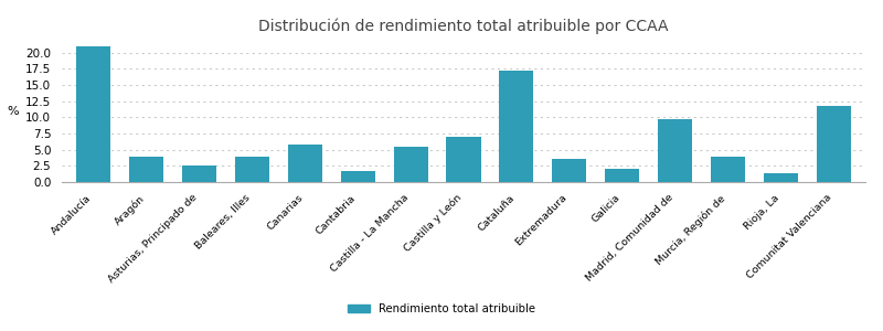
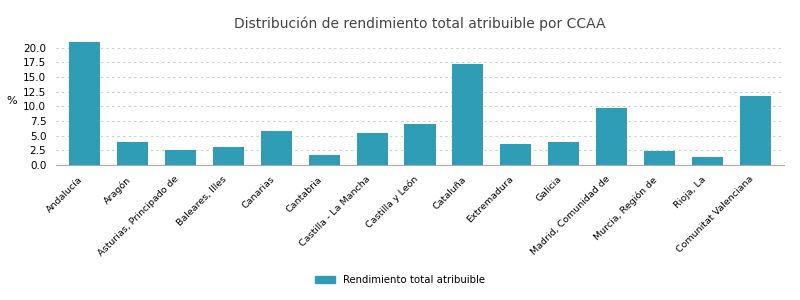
Baleares, Illes: 3.9 -> 3.0
Galicia: 2.0 -> 4.0
Murcia, Región de: 3.9 -> 2.4
